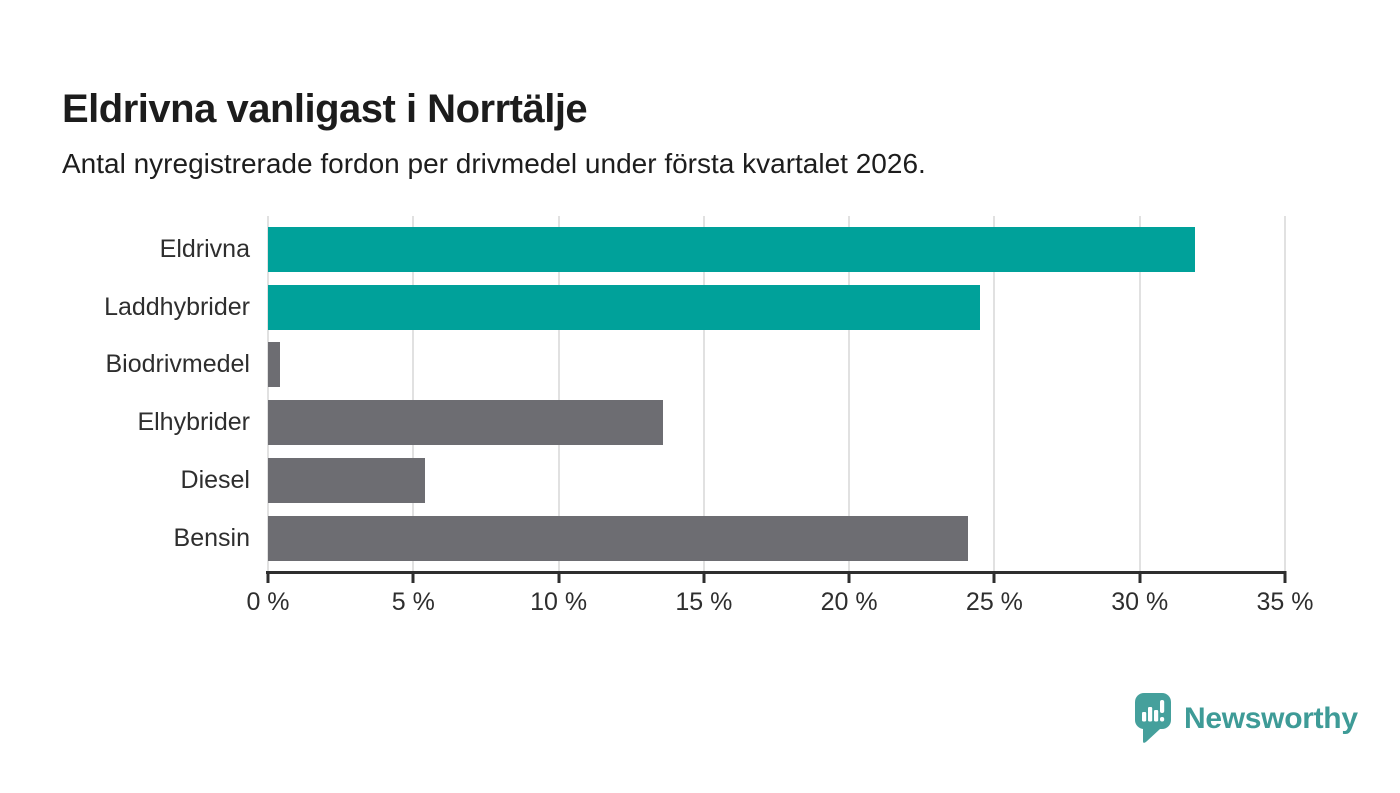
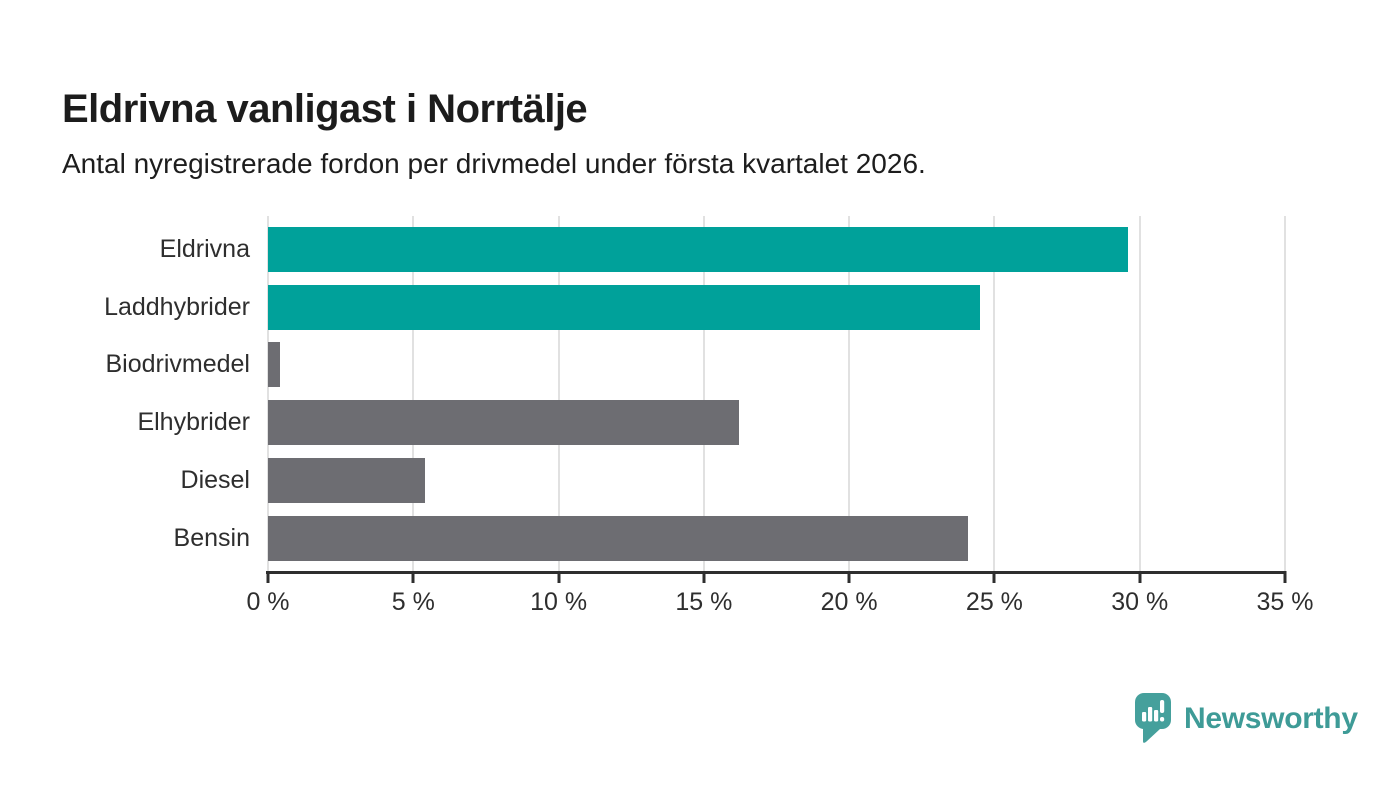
Eldrivna: 31.9% -> 29.6%
Elhybrider: 13.6% -> 16.2%
